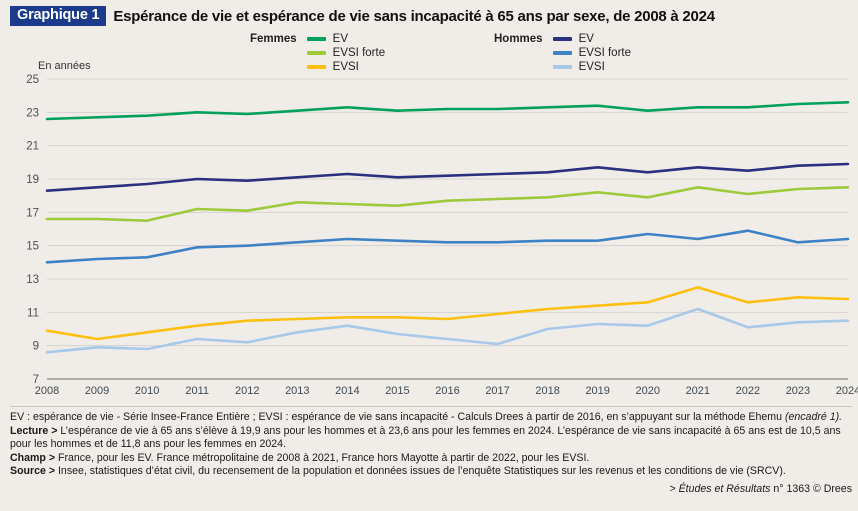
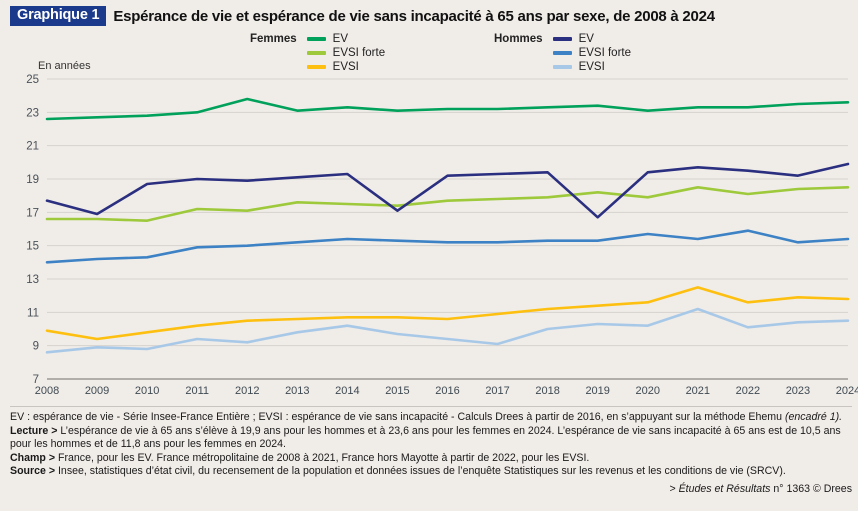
Hommes EV/2008: 18.3 -> 17.7
Hommes EV/2009: 18.5 -> 16.9
Femmes EV/2012: 22.9 -> 23.8
Hommes EV/2015: 19.1 -> 17.1
Hommes EV/2019: 19.7 -> 16.7
Hommes EV/2023: 19.8 -> 19.2
